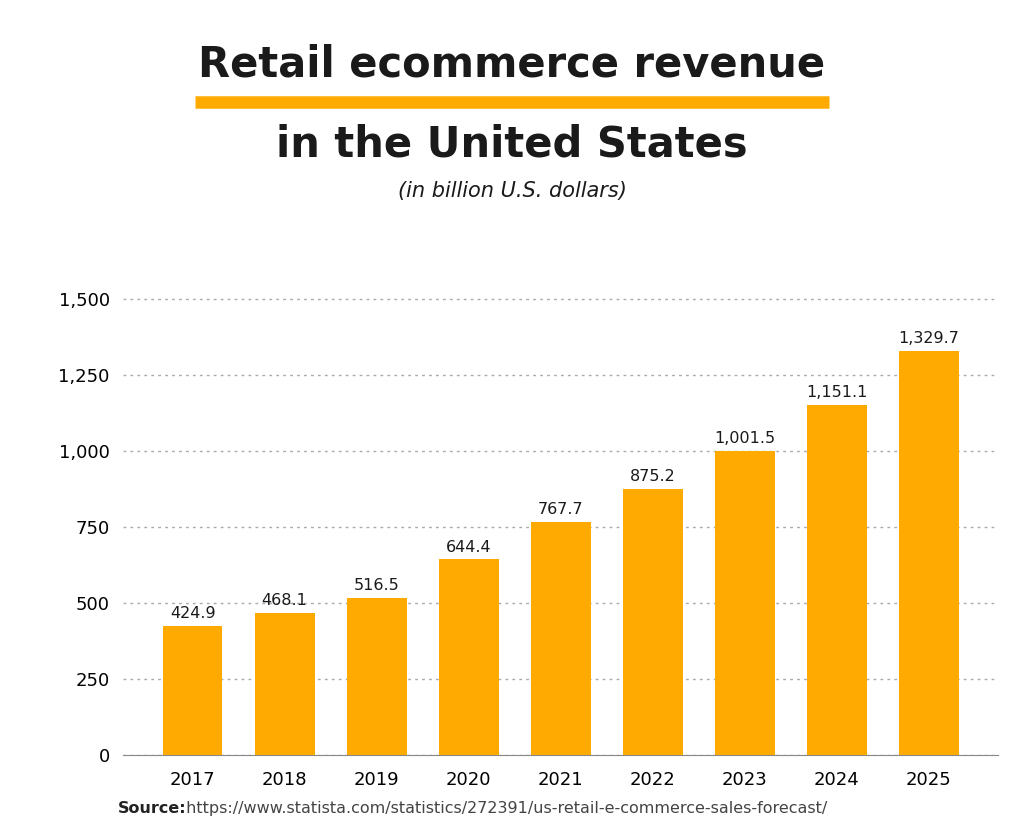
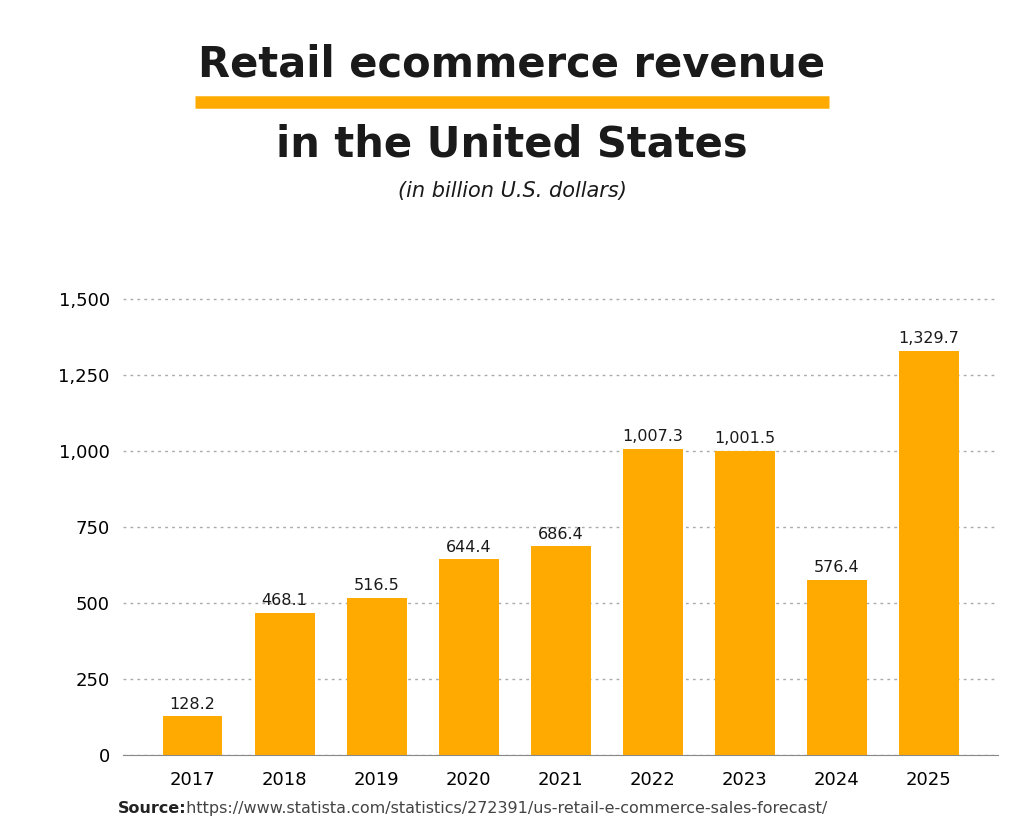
2017: 424.9 -> 128.2
2021: 767.7 -> 686.4
2022: 875.2 -> 1,007.3
2024: 1,151.1 -> 576.4
